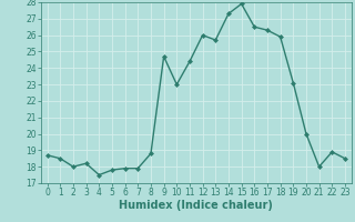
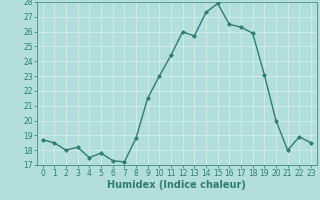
6: 17.9 -> 17.3
7: 17.9 -> 17.2
9: 24.7 -> 21.5
